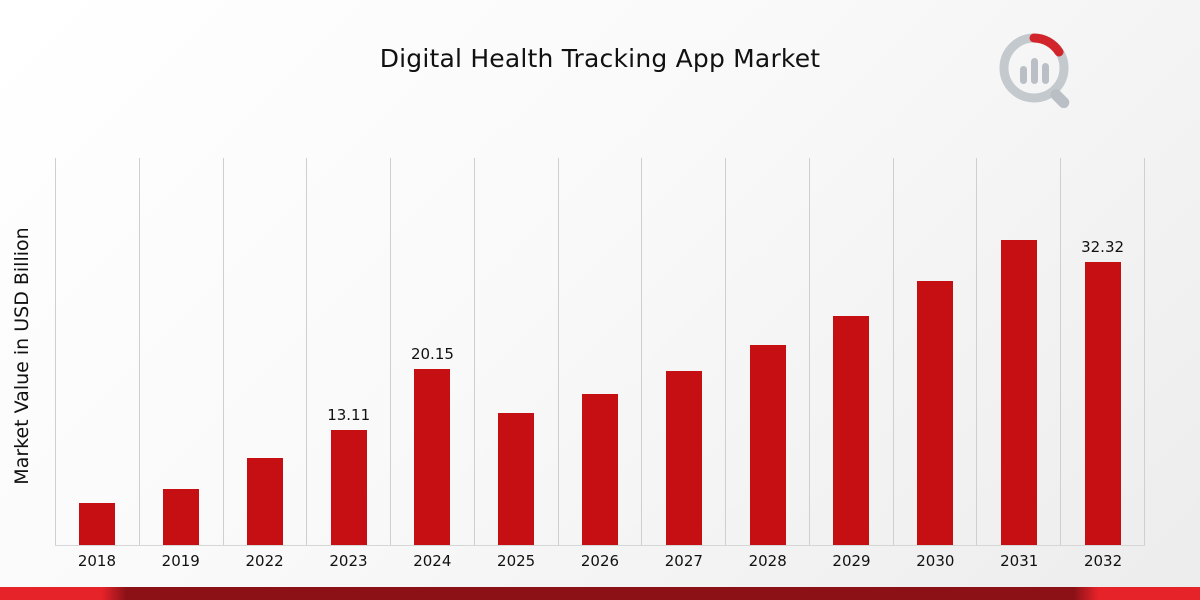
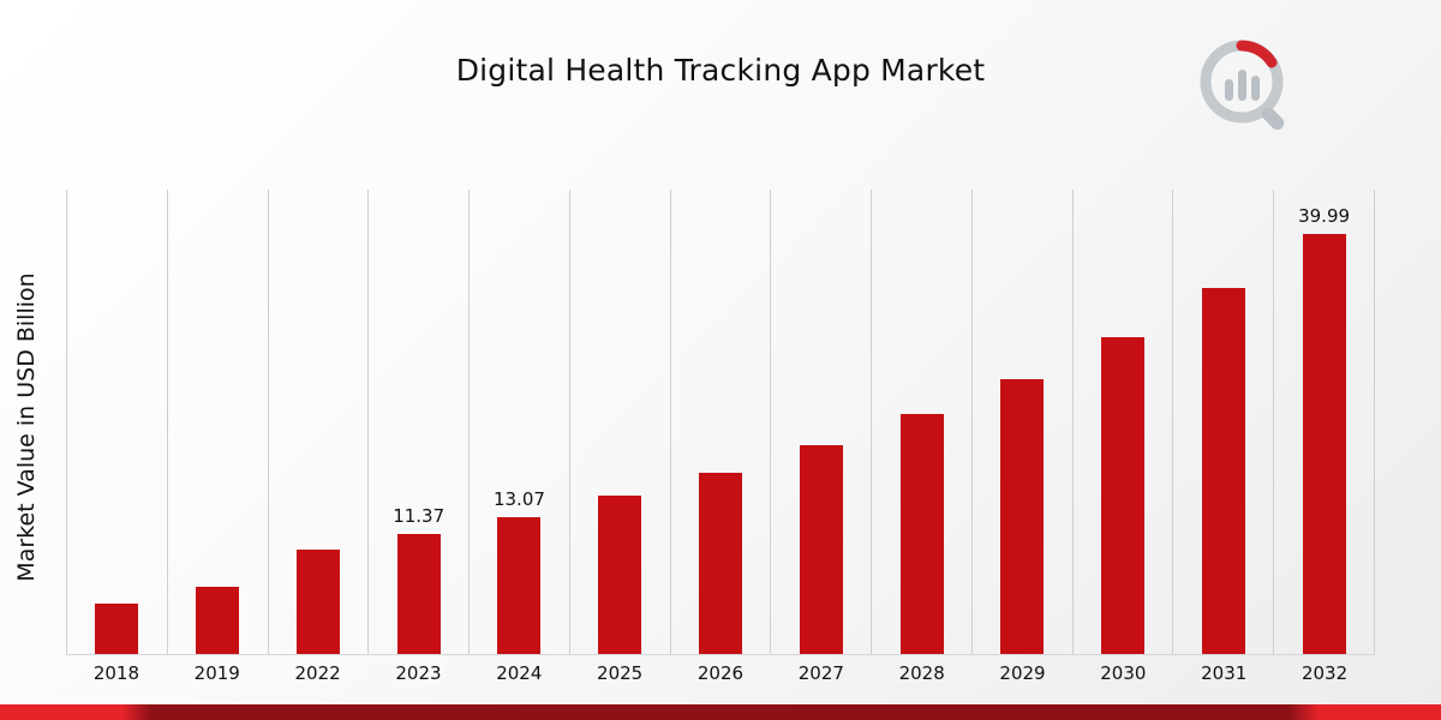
2023: 13.11 -> 11.37
2024: 20.15 -> 13.07
2032: 32.32 -> 39.99
